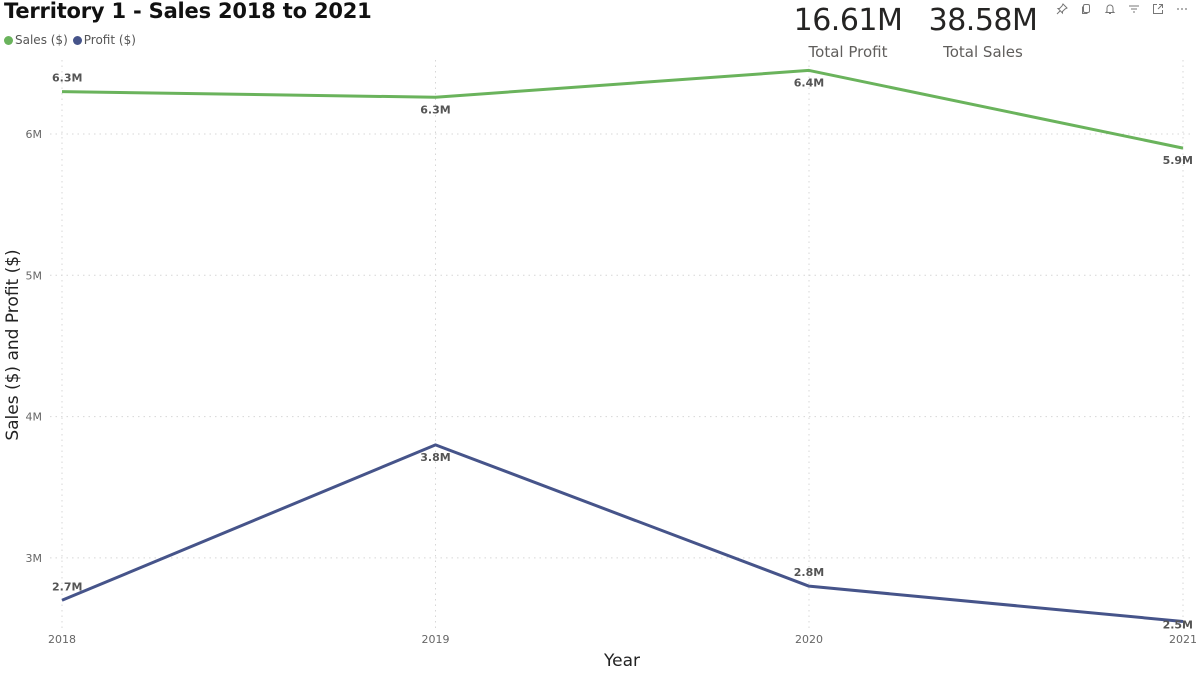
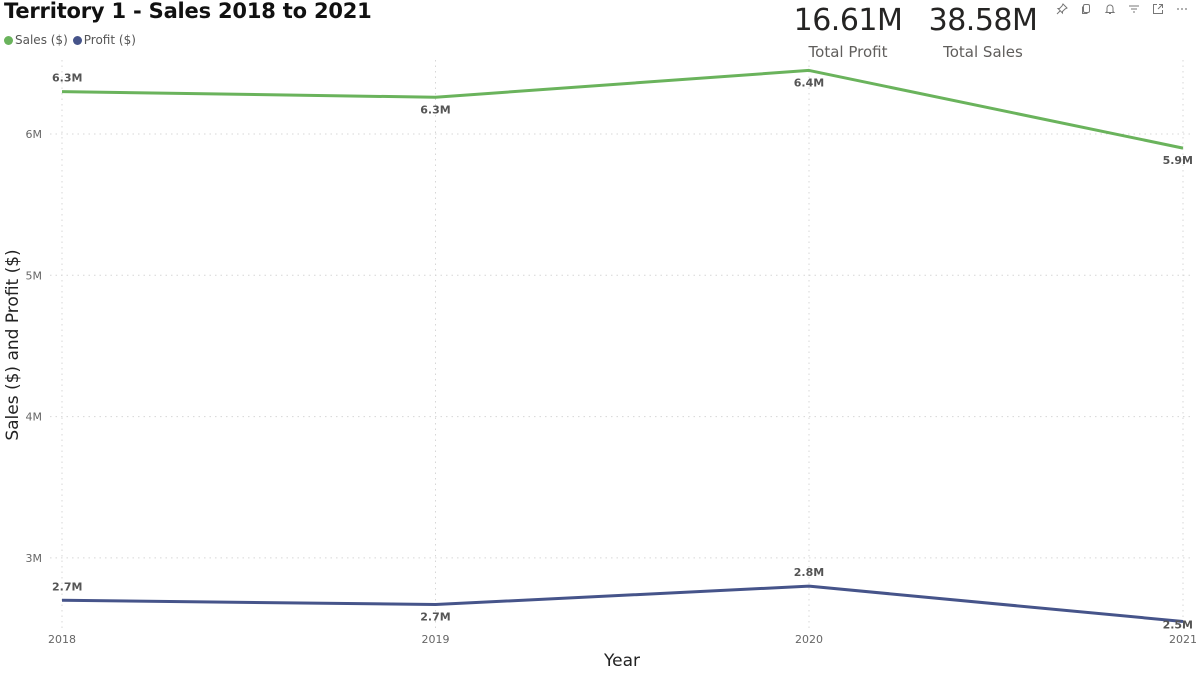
Profit ($)/2019: 3.8M -> 2.7M
